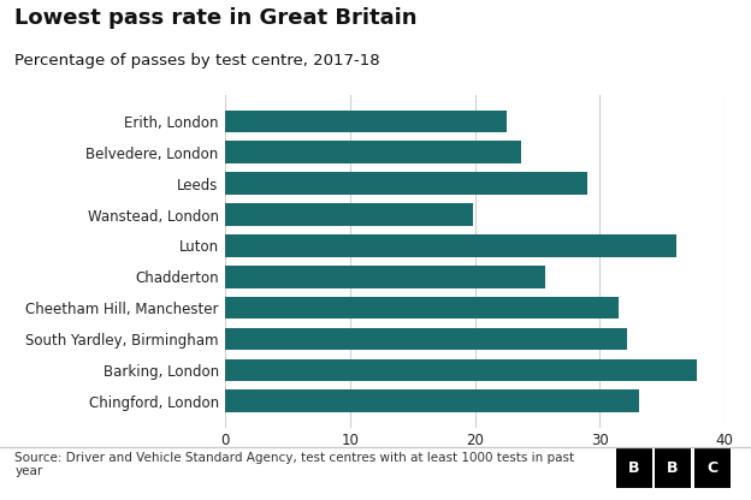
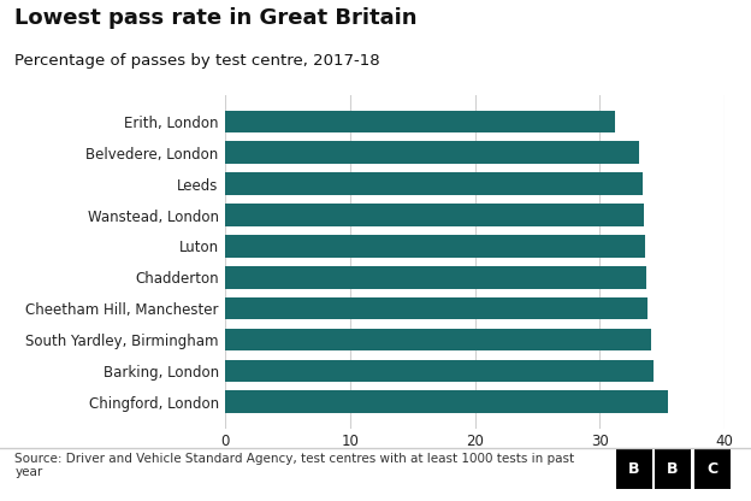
Erith, London: 22.5 -> 31.2
Belvedere, London: 23.7 -> 33.1
Leeds: 29.0 -> 33.4
Wanstead, London: 19.8 -> 33.5
Luton: 36.1 -> 33.6
Chadderton: 25.6 -> 33.7
Cheetham Hill, Manchester: 31.5 -> 33.8
South Yardley, Birmingham: 32.2 -> 34.1
Barking, London: 37.8 -> 34.3
Chingford, London: 33.1 -> 35.5
